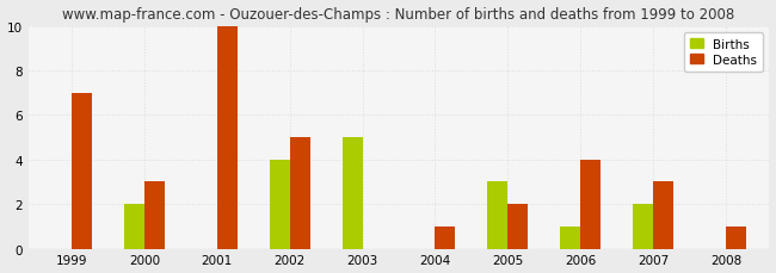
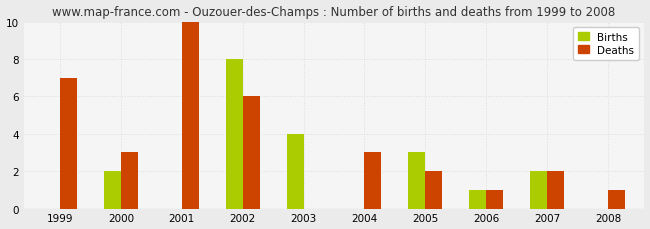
Births/2002: 4 -> 8
Deaths/2002: 5 -> 6
Births/2003: 5 -> 4
Deaths/2004: 1 -> 3
Deaths/2006: 4 -> 1
Deaths/2007: 3 -> 2
